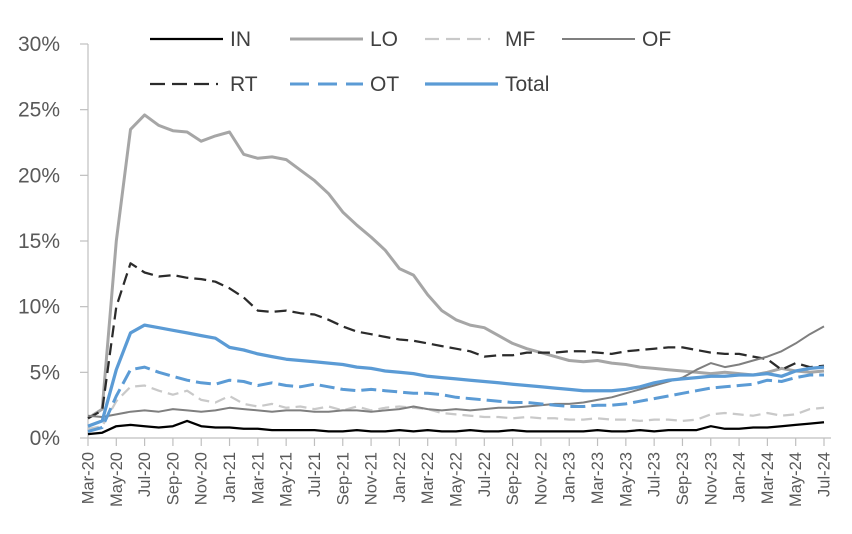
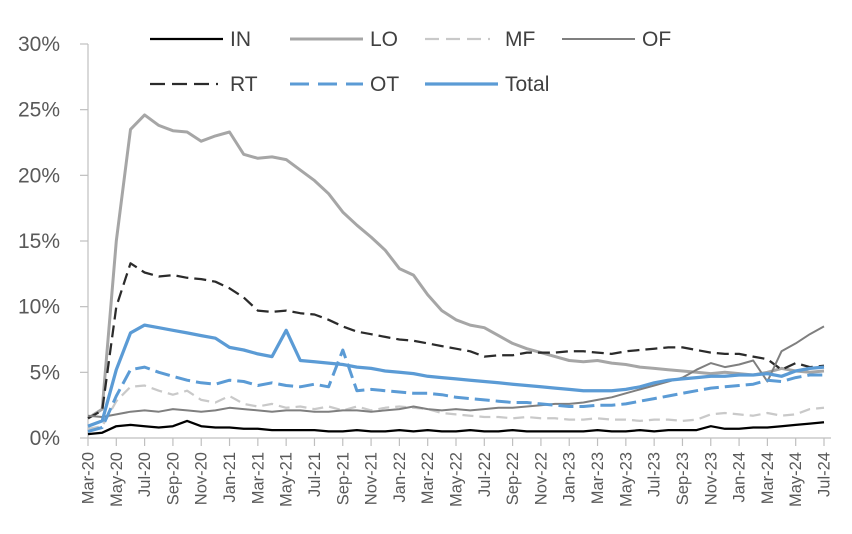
Total/May-21: 6.0% -> 8.2%
OT/Sep-21: 3.7% -> 6.7%
OF/Mar-24: 6.2% -> 4.3%
